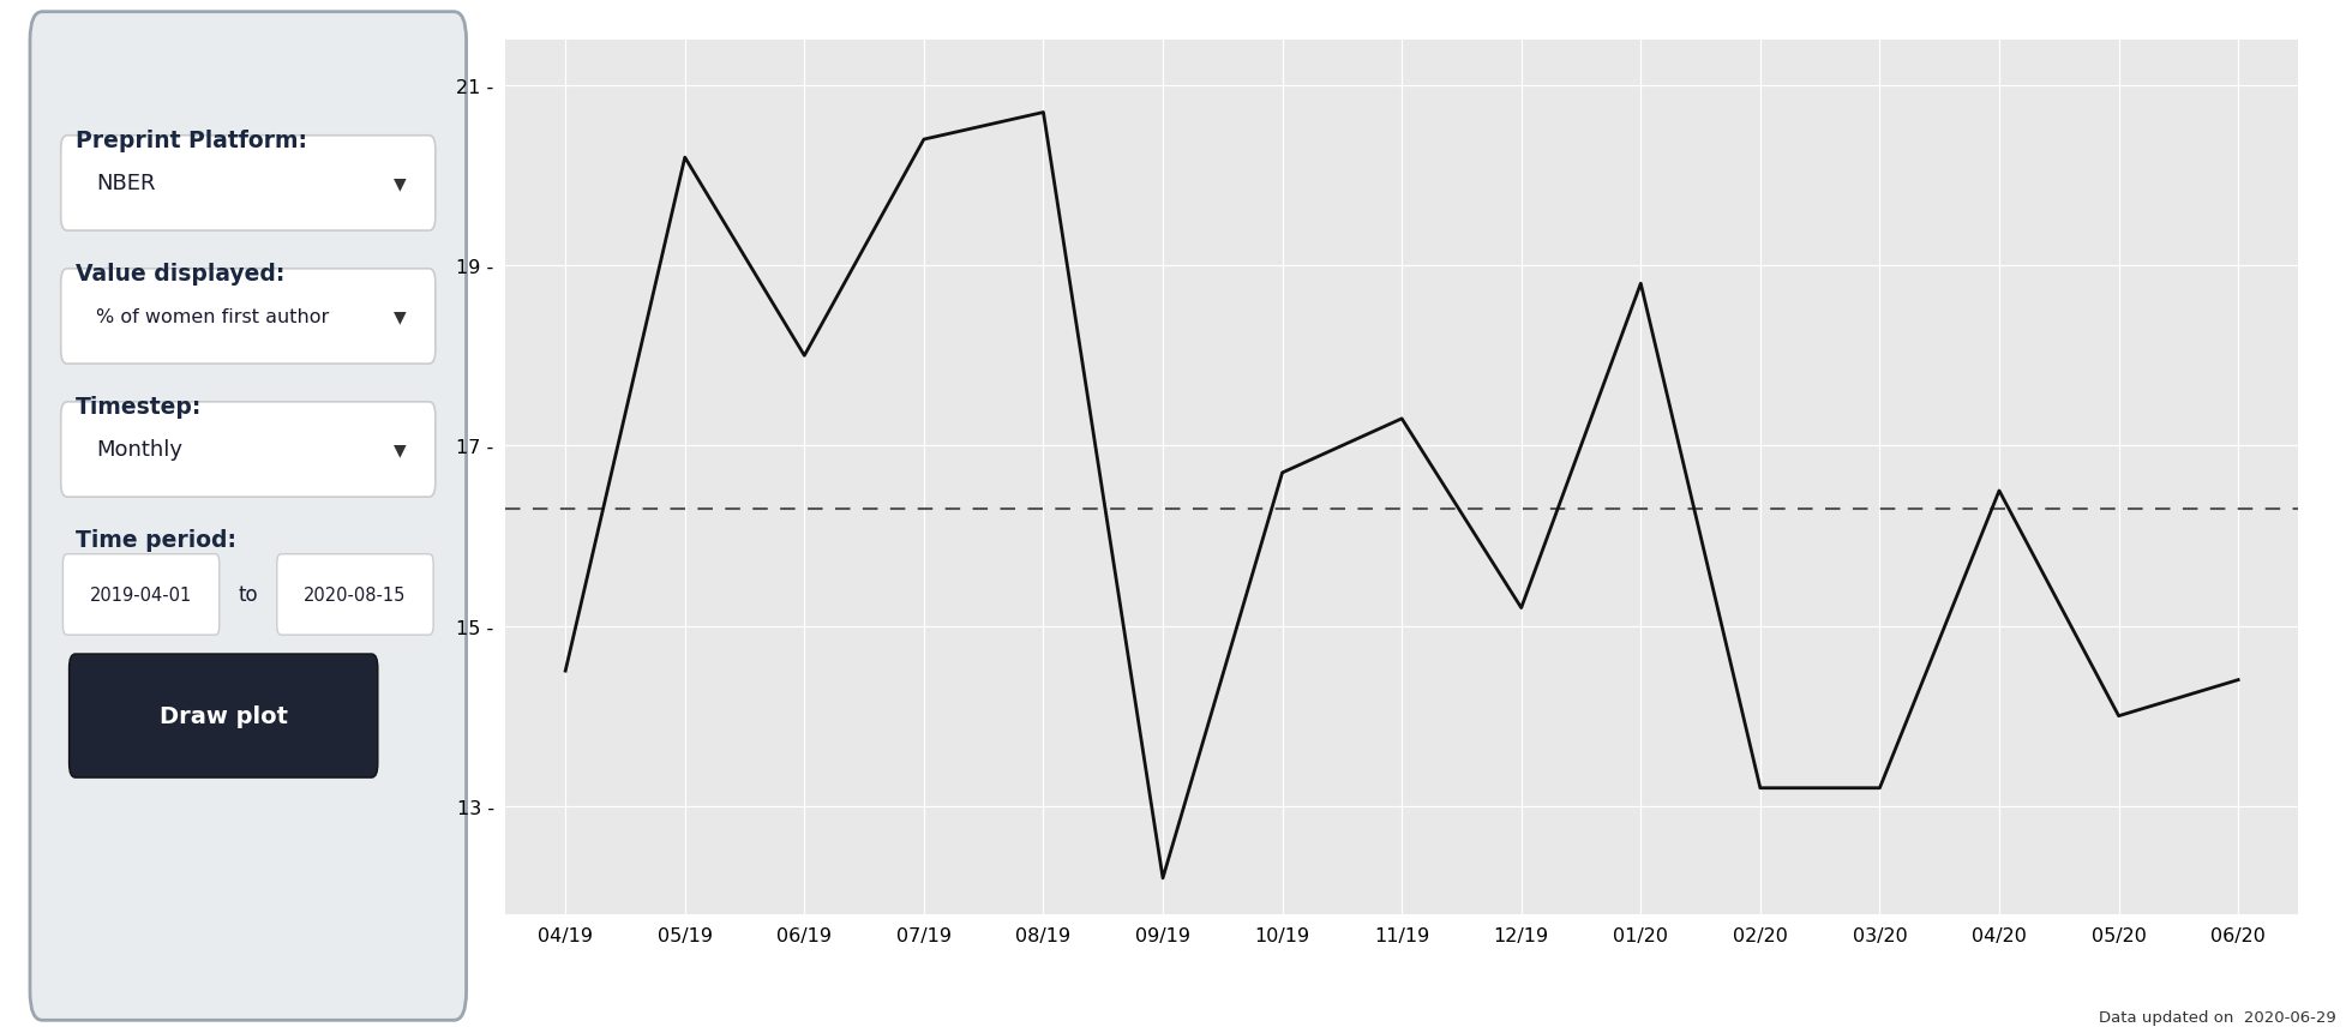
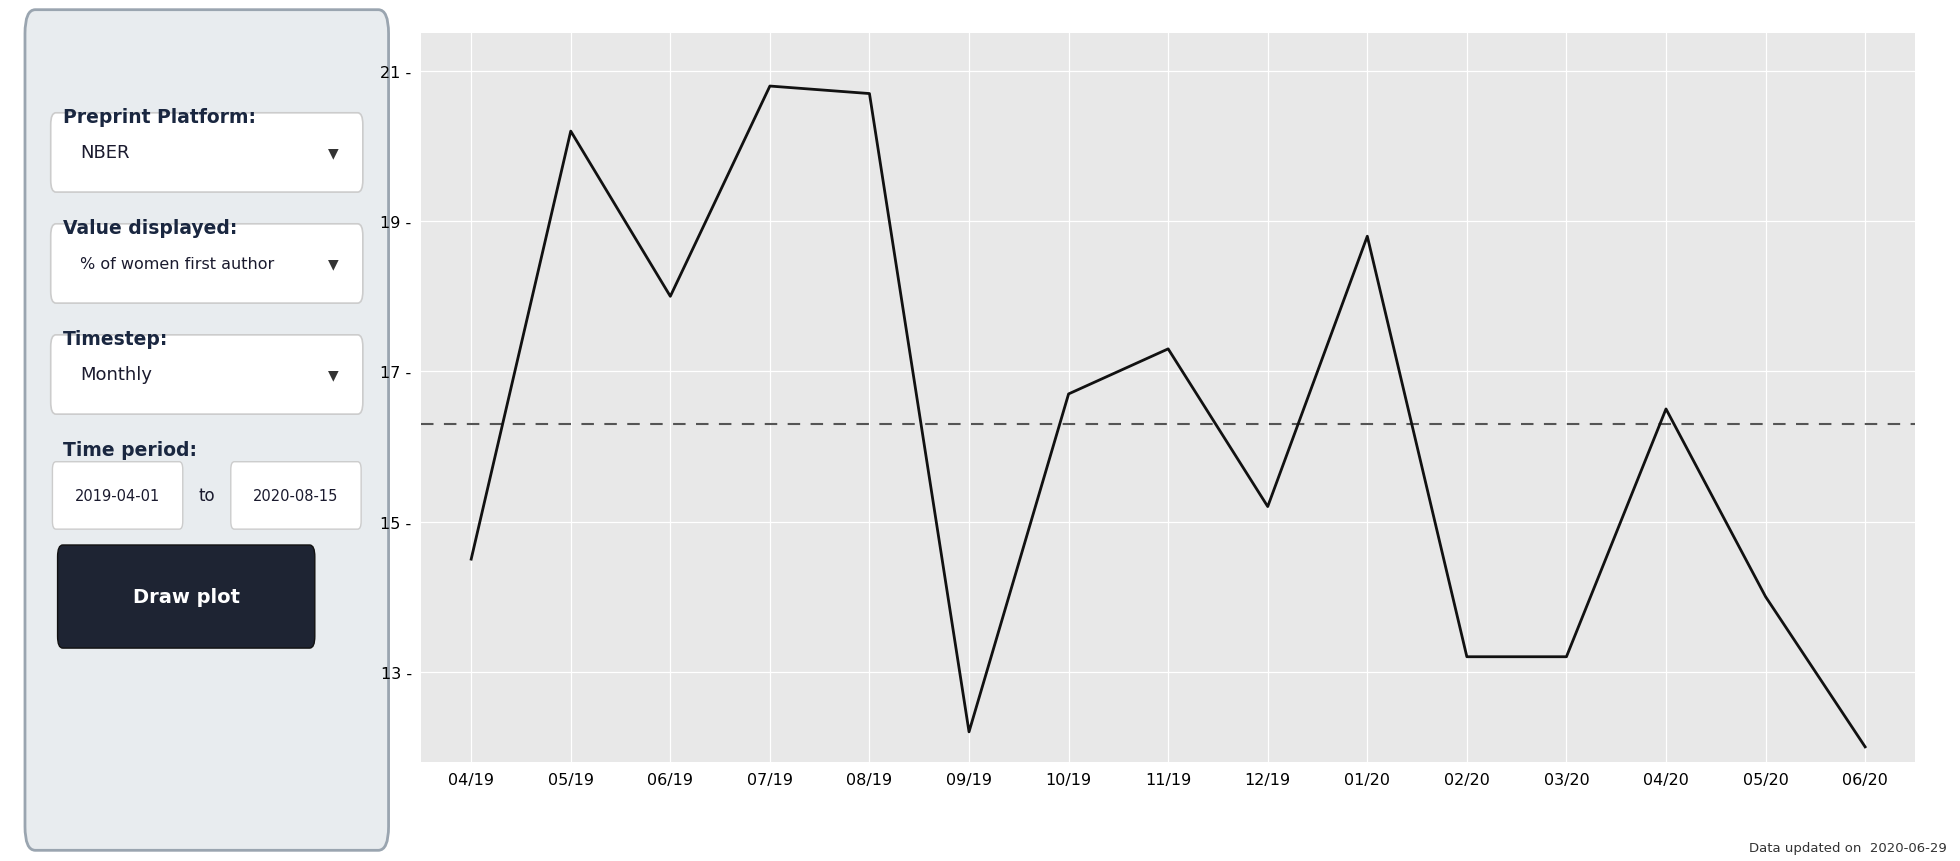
07/19: 20.4 - -> 20.8 -
06/20: 14.4 - -> 12.0 -
